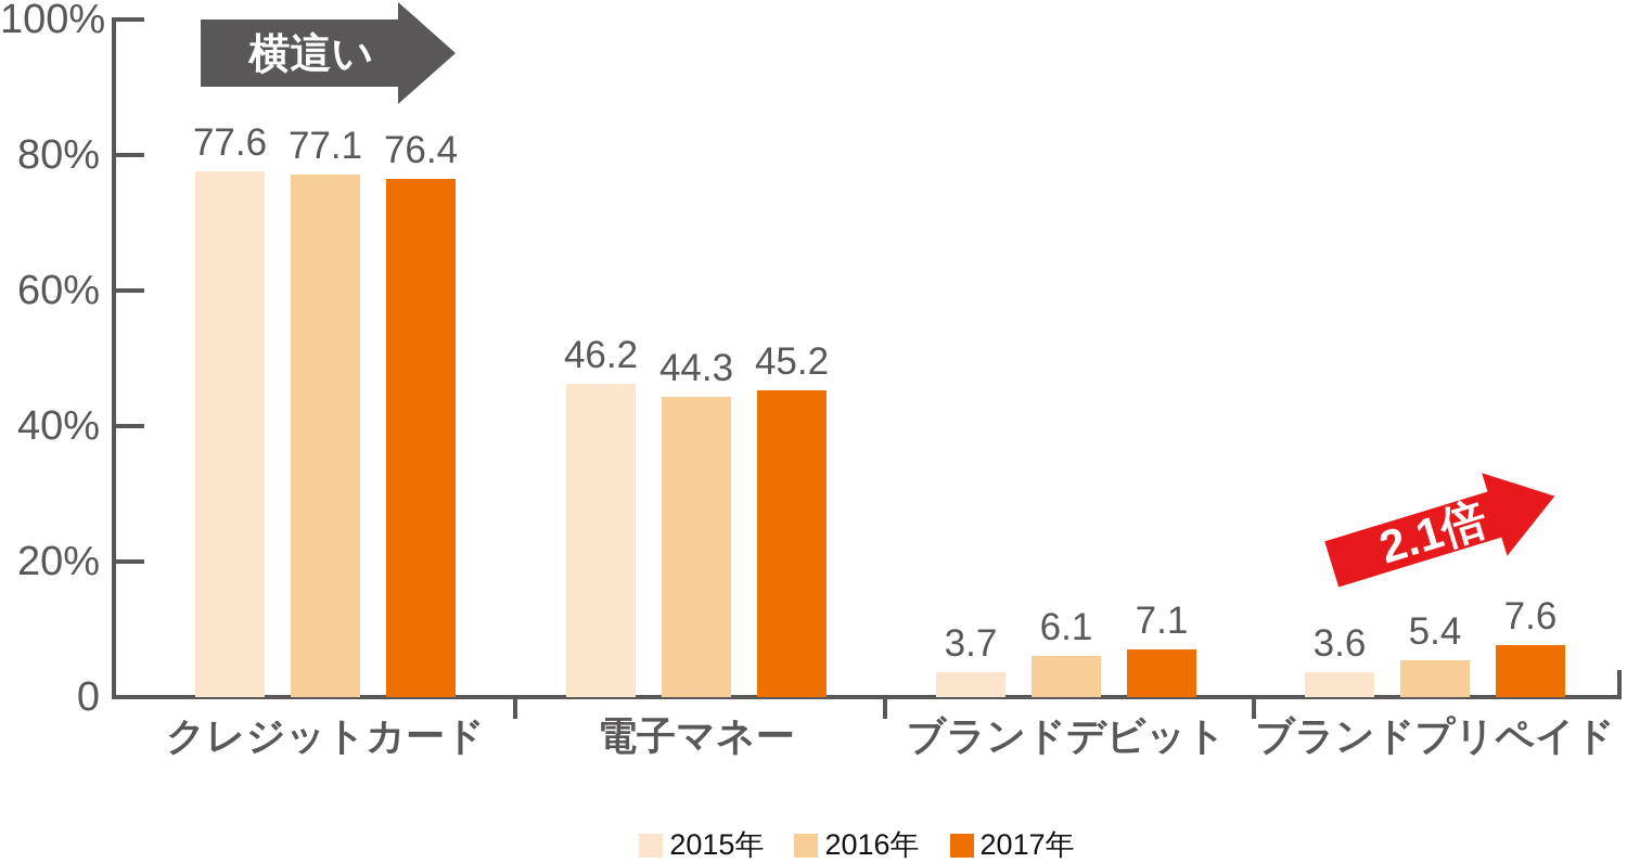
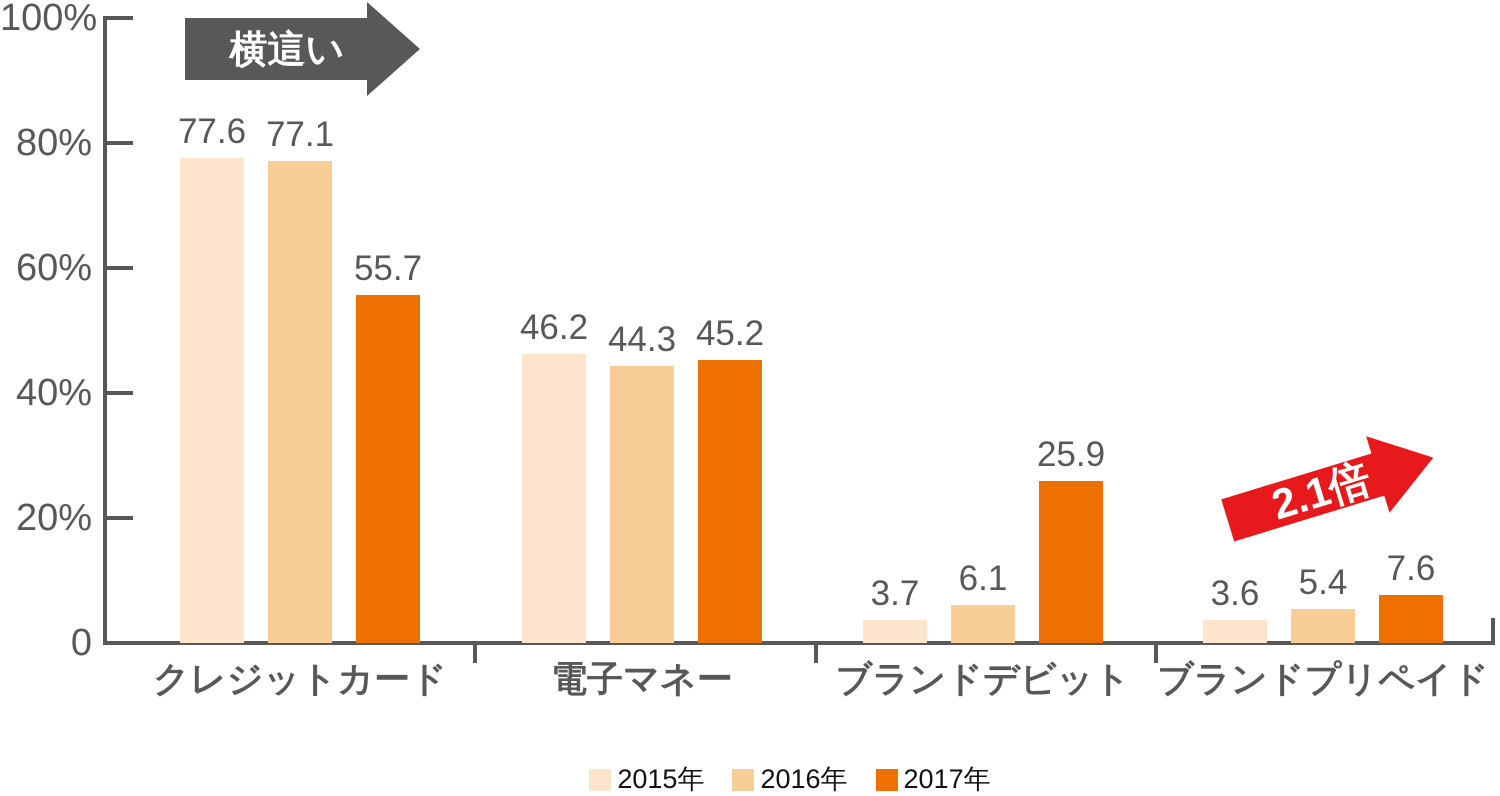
2017年/クレジットカード: 76.4 -> 55.7
2017年/ブランドデビット: 7.1 -> 25.9
